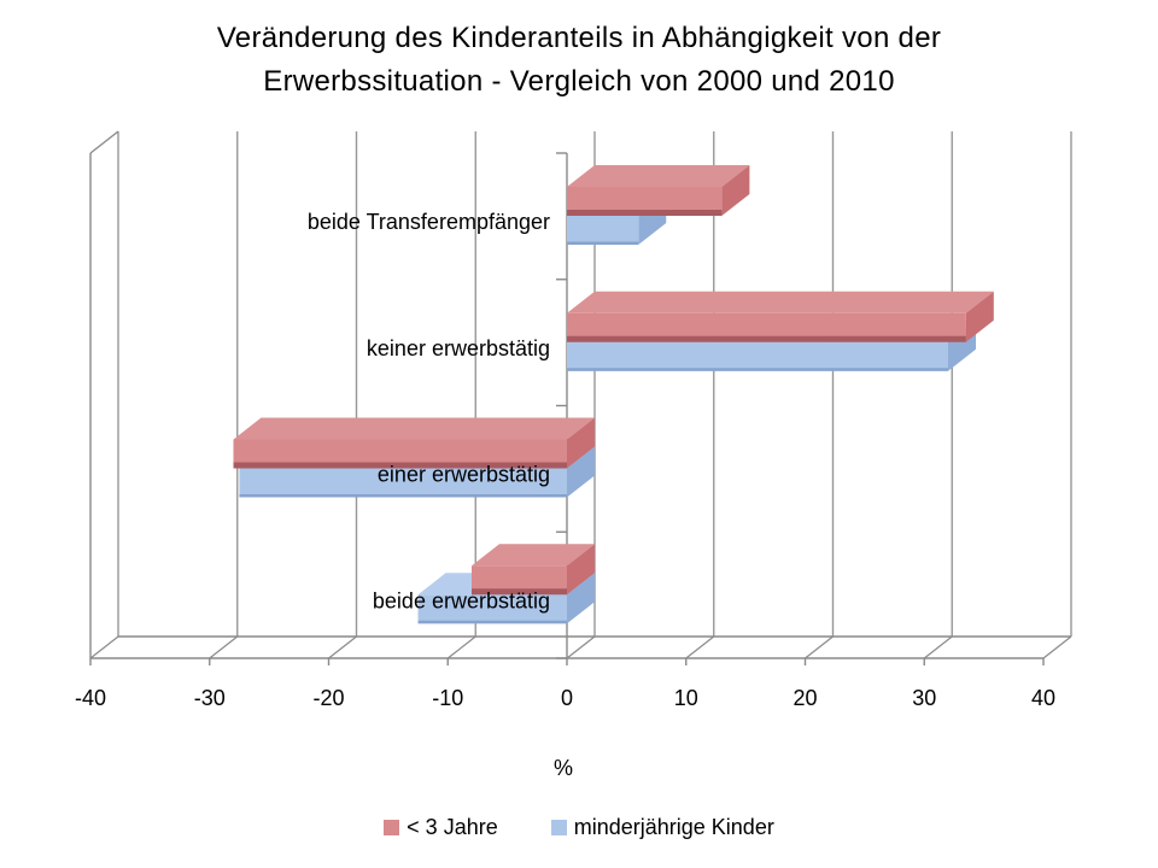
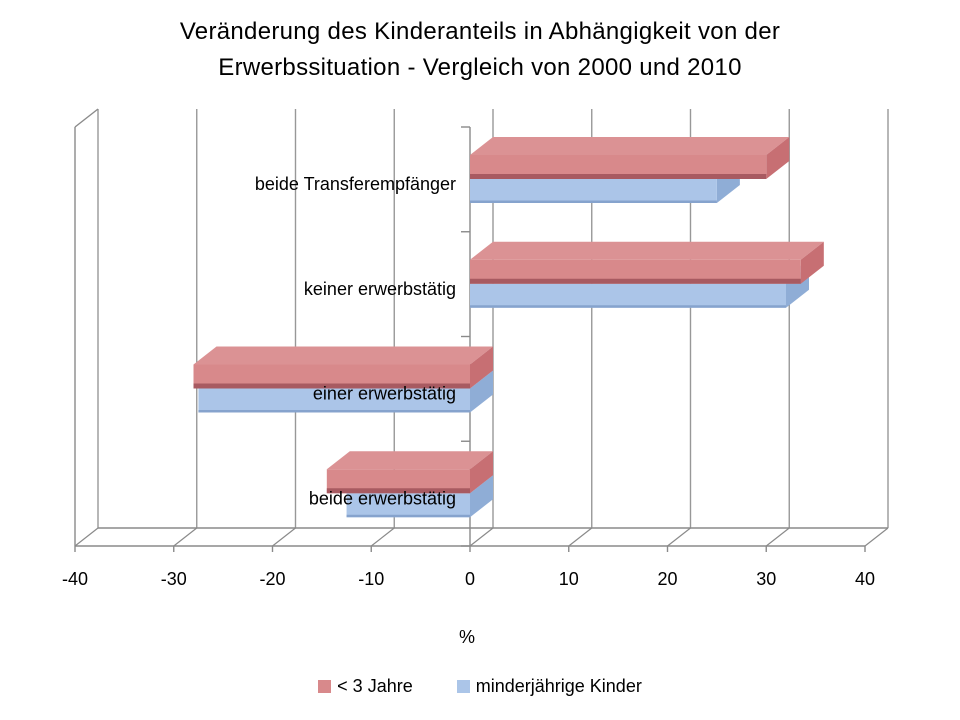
< 3 Jahre/beide Transferempfänger: 13 -> 30
minderjährige Kinder/beide Transferempfänger: 6 -> 25
< 3 Jahre/beide erwerbstätig: -8 -> -14
